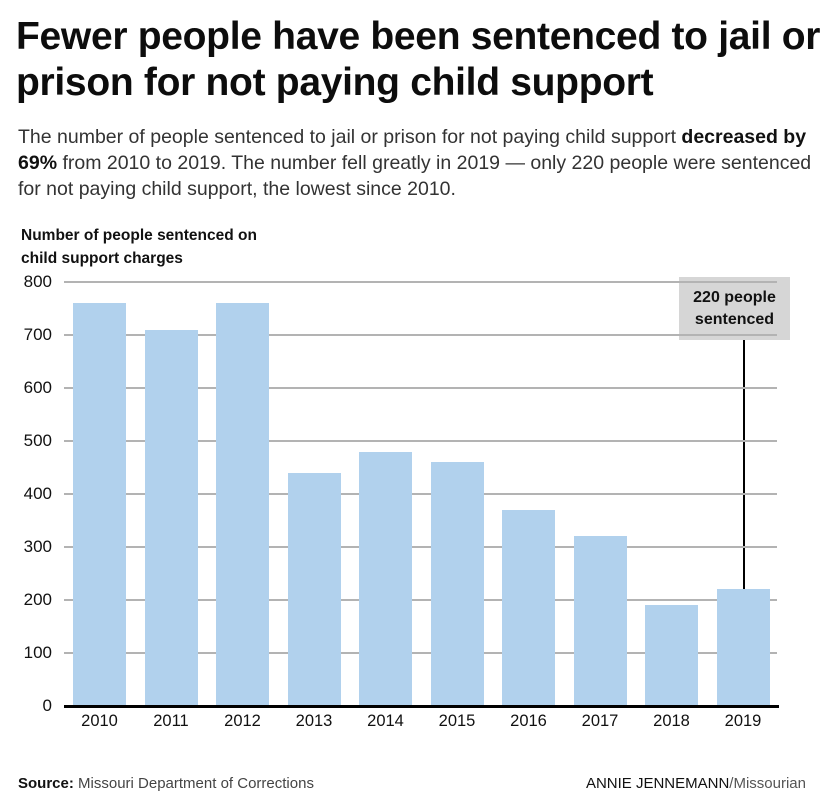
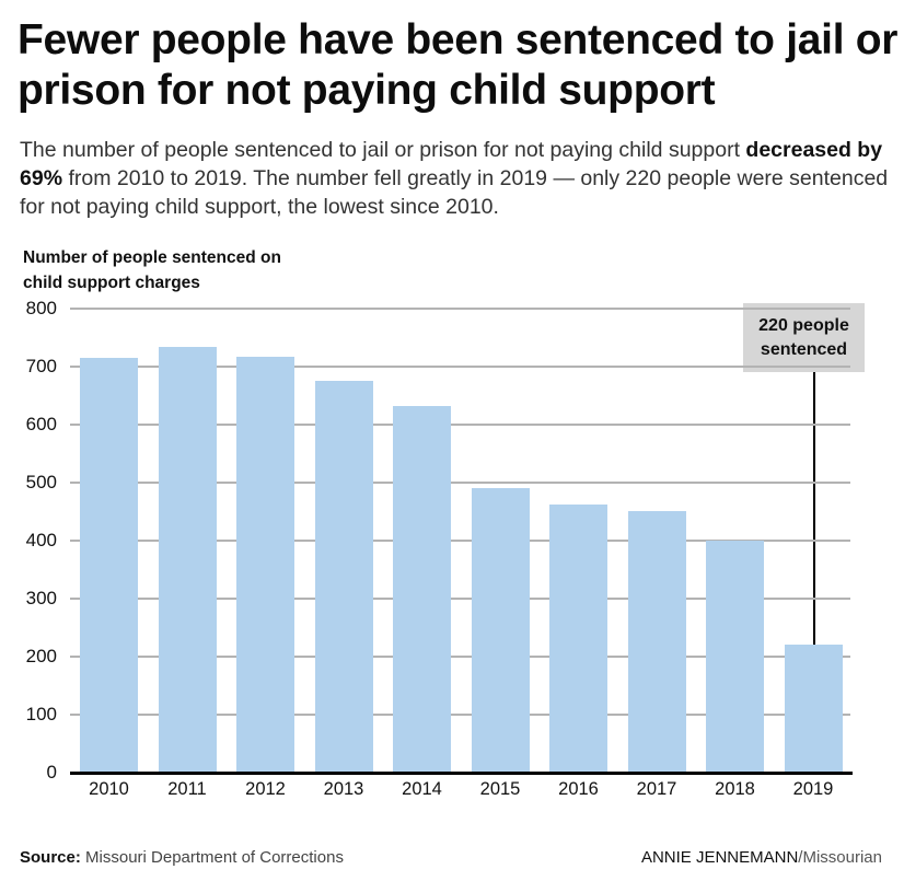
2010: 760 -> 720
2011: 710 -> 730
2012: 760 -> 720
2013: 440 -> 680
2014: 480 -> 630
2015: 460 -> 490
2016: 370 -> 460
2017: 320 -> 450
2018: 190 -> 400
